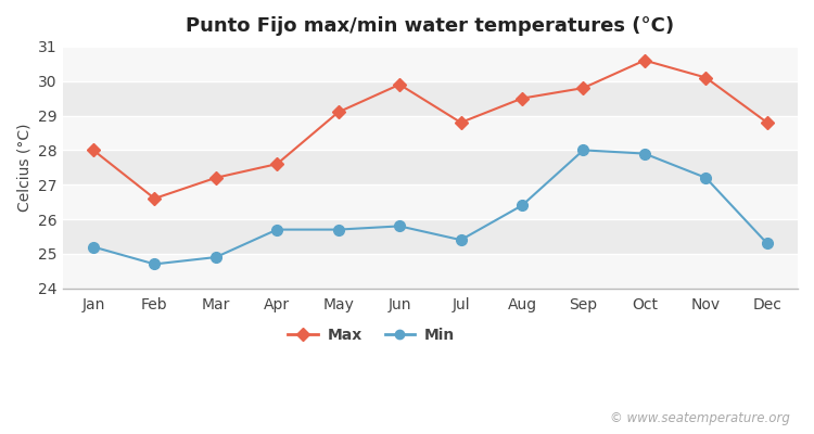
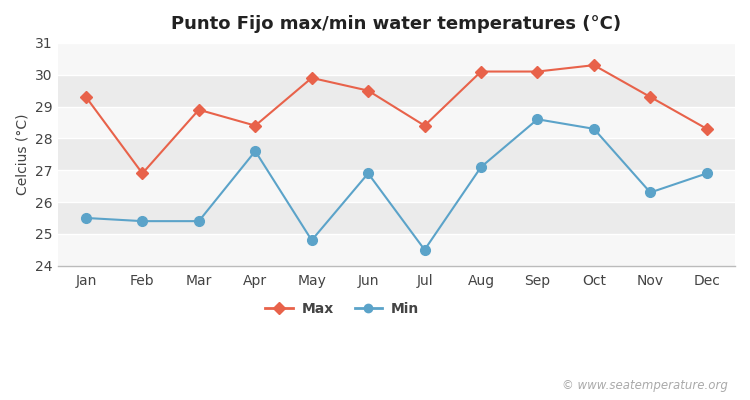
Max/Jan: 28.0 -> 29.3
Min/Jan: 25.2 -> 25.5
Max/Feb: 26.6 -> 26.9
Min/Feb: 24.7 -> 25.4
Max/Mar: 27.2 -> 28.9
Min/Mar: 24.9 -> 25.4
Max/Apr: 27.6 -> 28.4
Min/Apr: 25.7 -> 27.6
Max/May: 29.1 -> 29.9
Min/May: 25.7 -> 24.8
Max/Jun: 29.9 -> 29.5
Min/Jun: 25.8 -> 26.9
Max/Jul: 28.8 -> 28.4
Min/Jul: 25.4 -> 24.5
Max/Aug: 29.5 -> 30.1
Min/Aug: 26.4 -> 27.1
Max/Sep: 29.8 -> 30.1
Min/Sep: 28.0 -> 28.6
Max/Oct: 30.6 -> 30.3
Min/Oct: 27.9 -> 28.3
Max/Nov: 30.1 -> 29.3
Min/Nov: 27.2 -> 26.3
Max/Dec: 28.8 -> 28.3
Min/Dec: 25.3 -> 26.9
